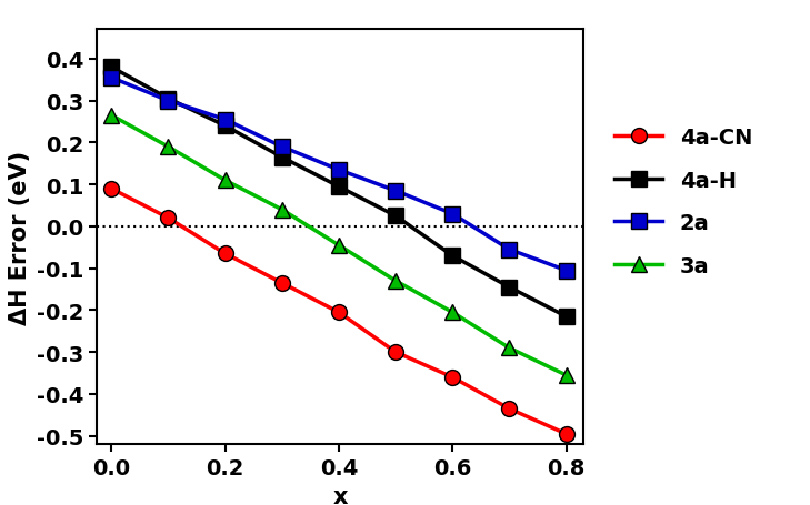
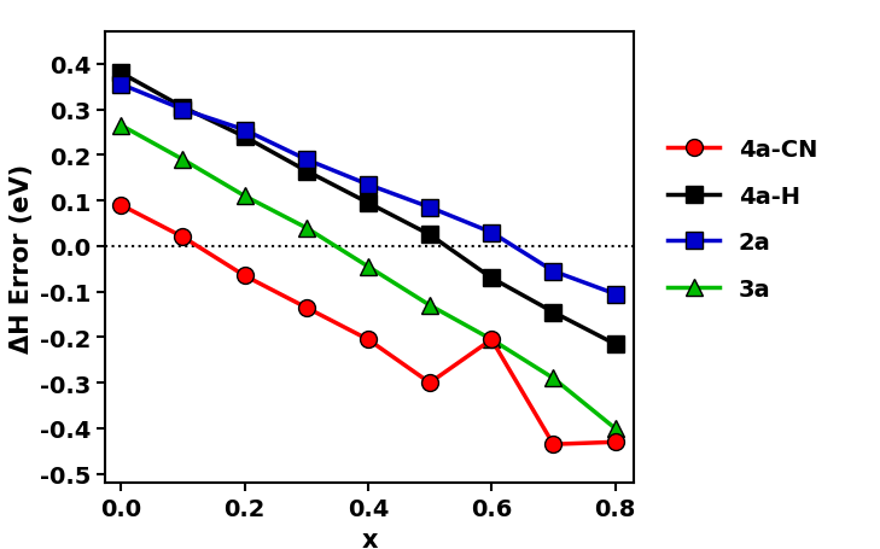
4a-CN/0.6: -0.360 -> -0.205
4a-CN/0.8: -0.495 -> -0.430
3a/0.8: -0.355 -> -0.400
